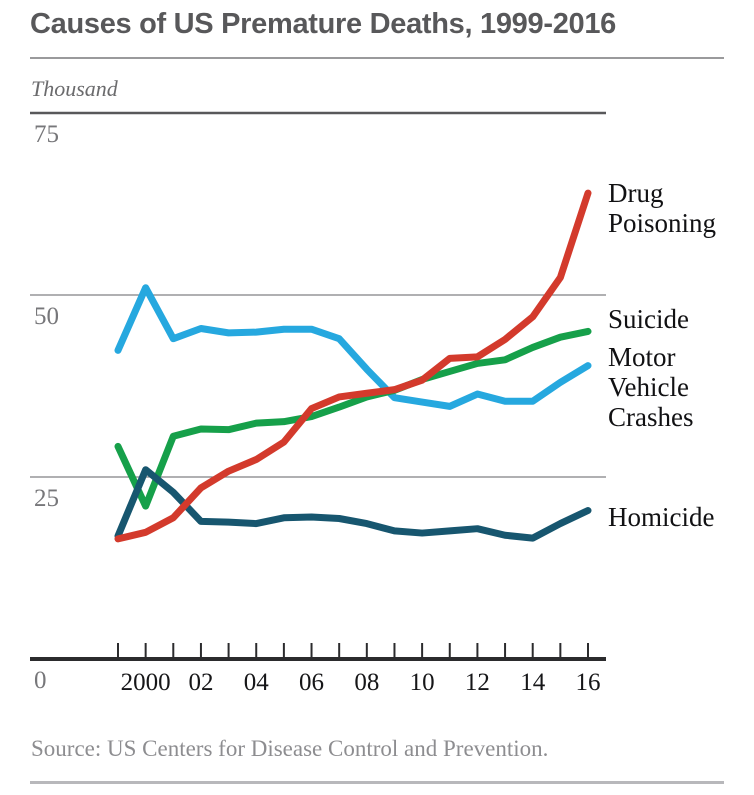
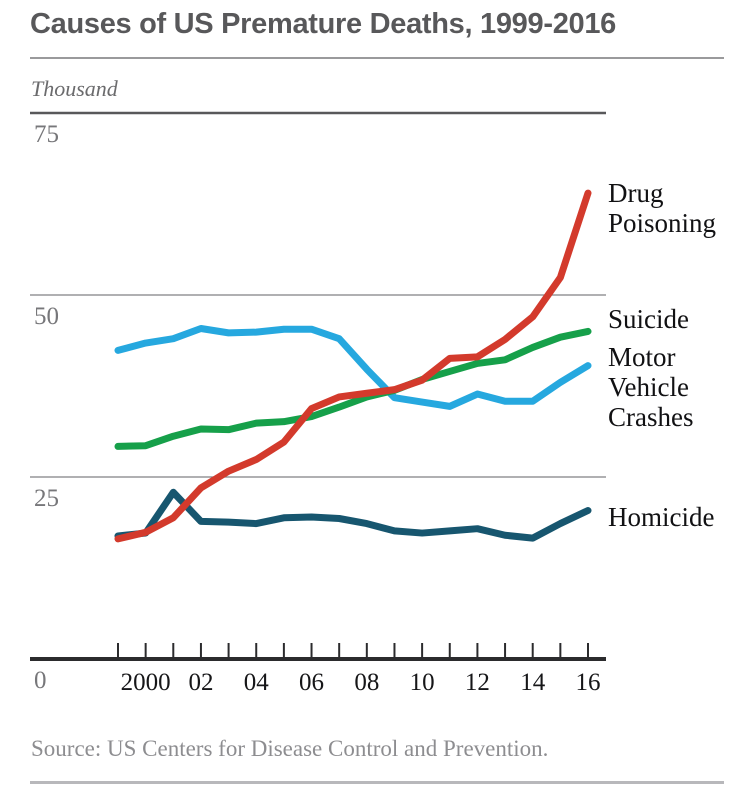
Suicide/2000: 21 -> 29
Motor Vehicle Crashes/2000: 51 -> 43
Homicide/2000: 26 -> 17
